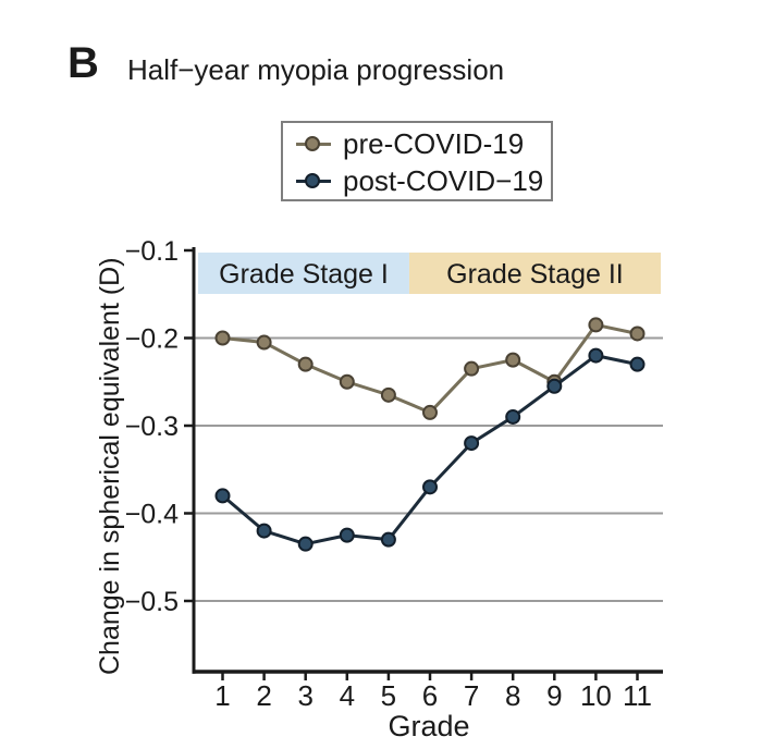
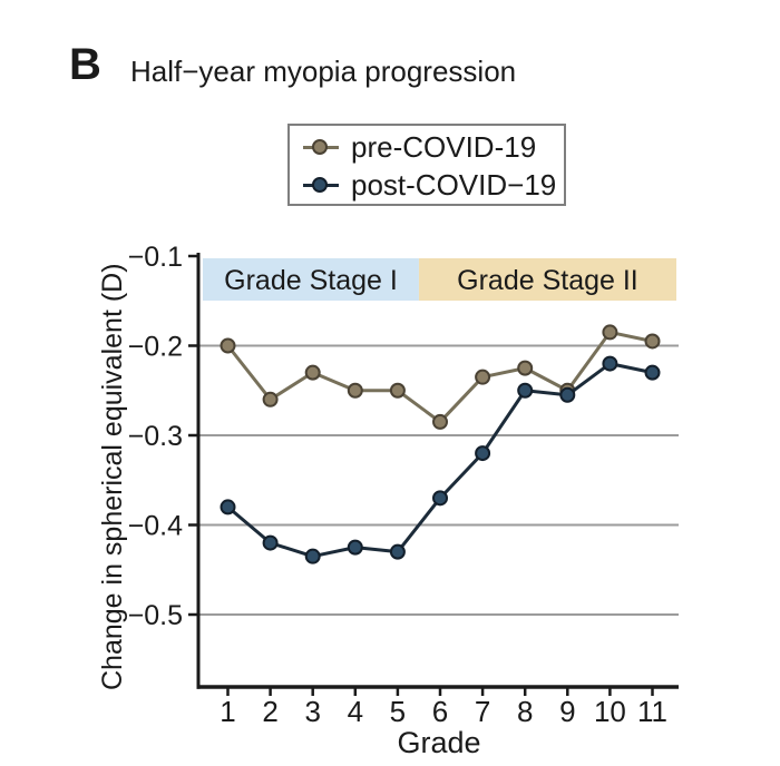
pre-COVID-19/2: -0.20 -> -0.26
pre-COVID-19/5: -0.27 -> -0.25
post-COVID−19/8: -0.29 -> -0.25
